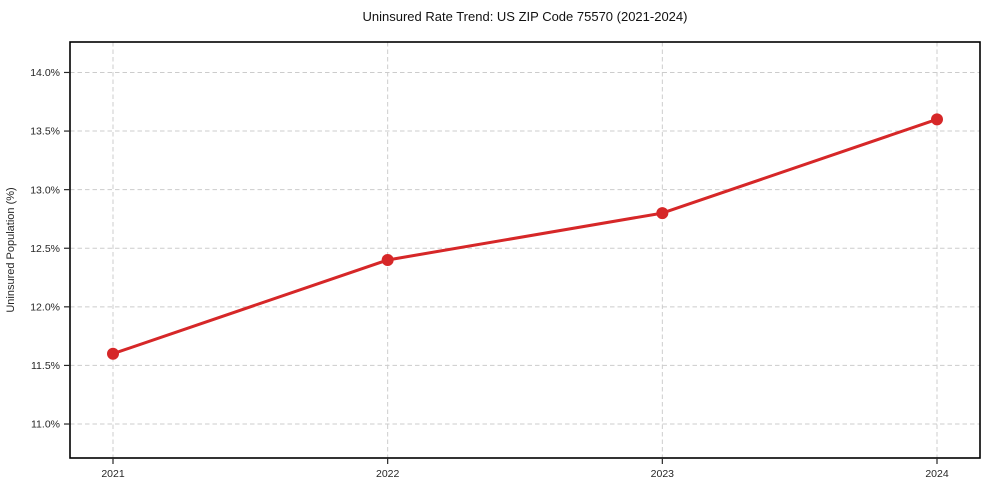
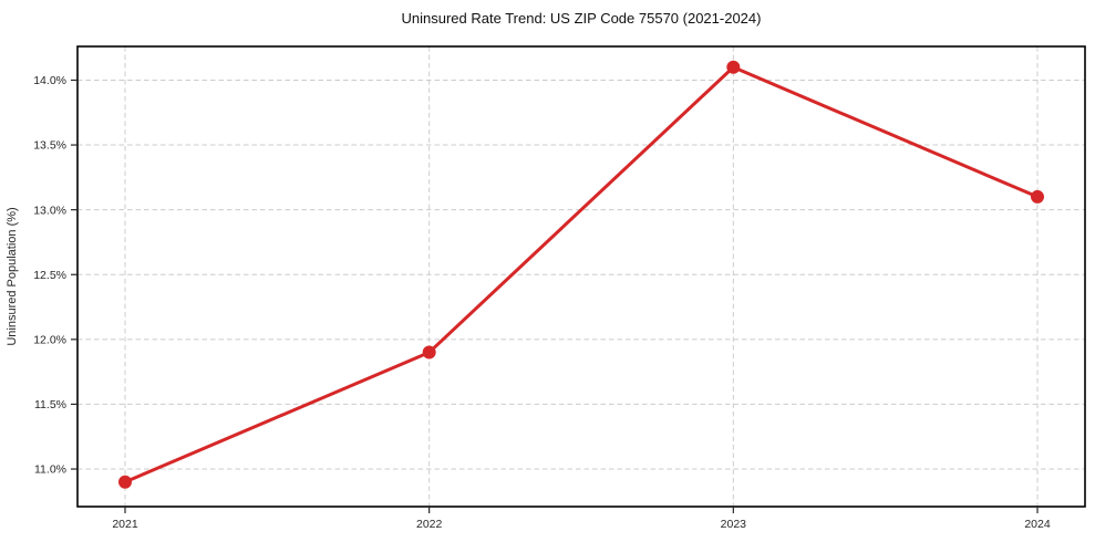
2021: 11.6% -> 10.9%
2022: 12.4% -> 11.9%
2023: 12.8% -> 14.1%
2024: 13.6% -> 13.1%
